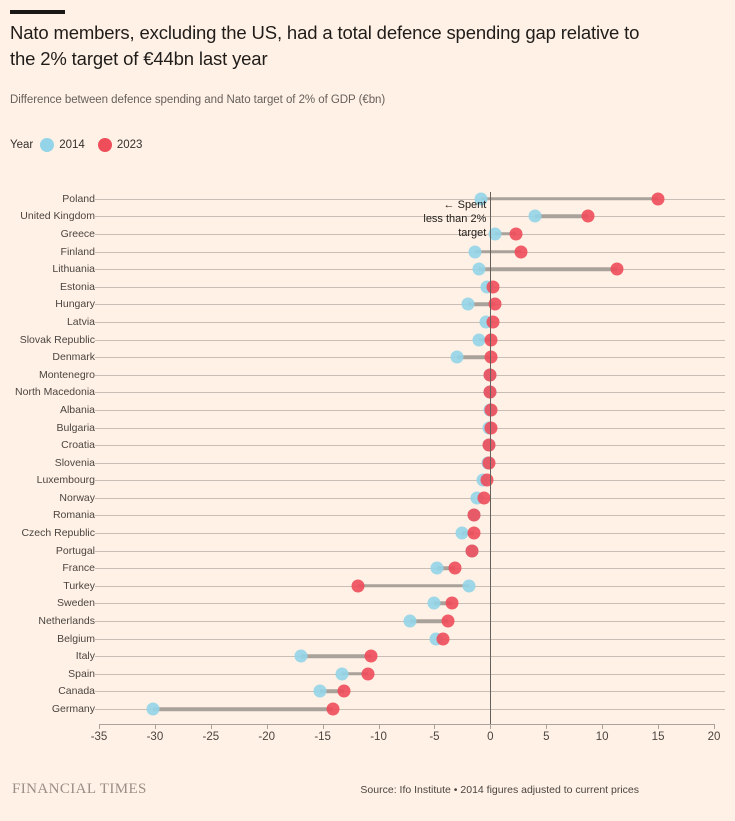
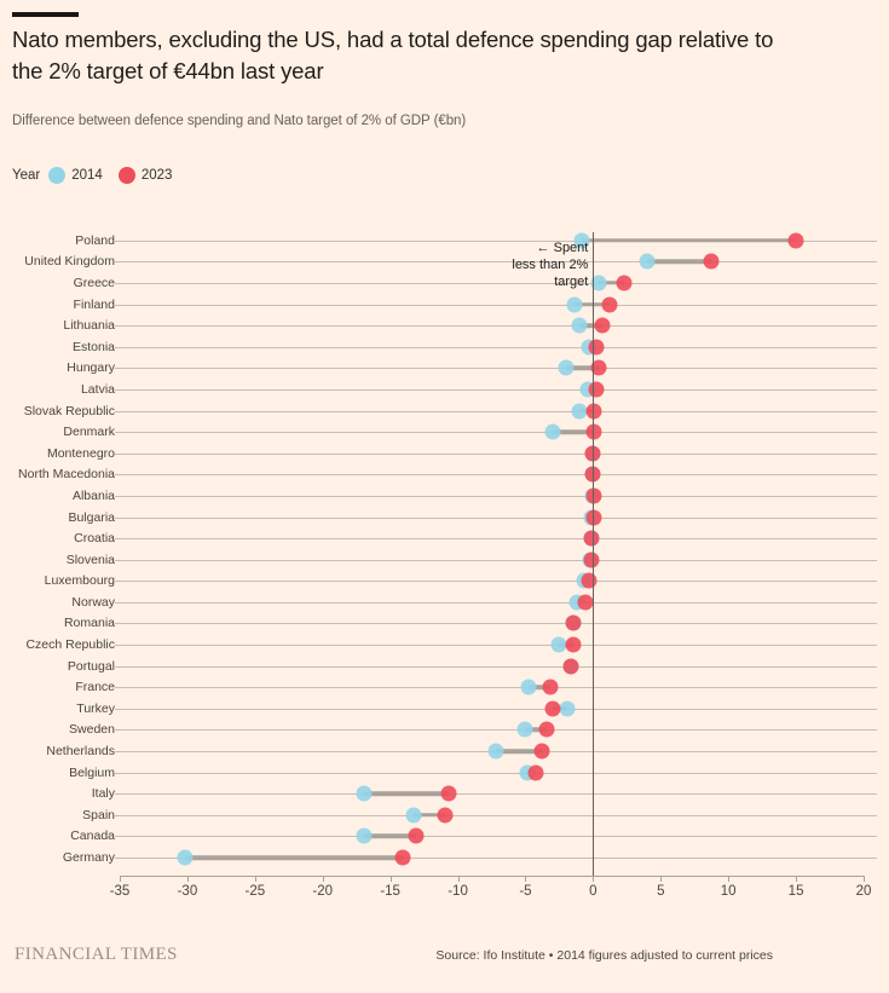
2023/Finland: 2.7 -> 1.2
2023/Lithuania: 11.3 -> 0.7
2023/Turkey: -11.8 -> -3.0
2014/Canada: -15.2 -> -16.9
